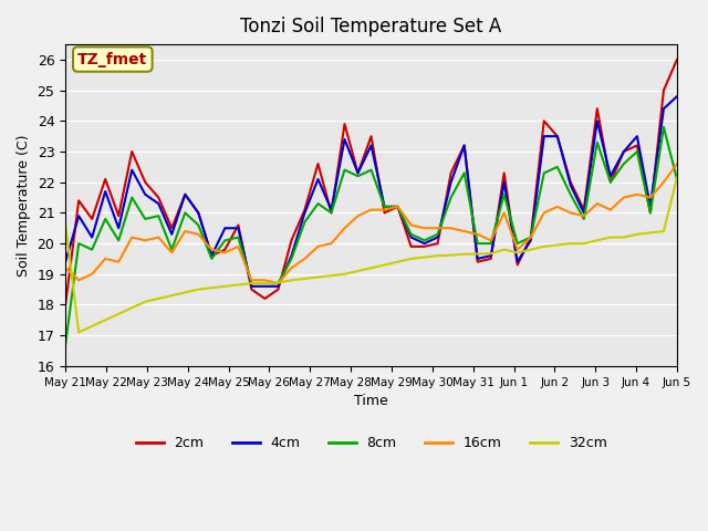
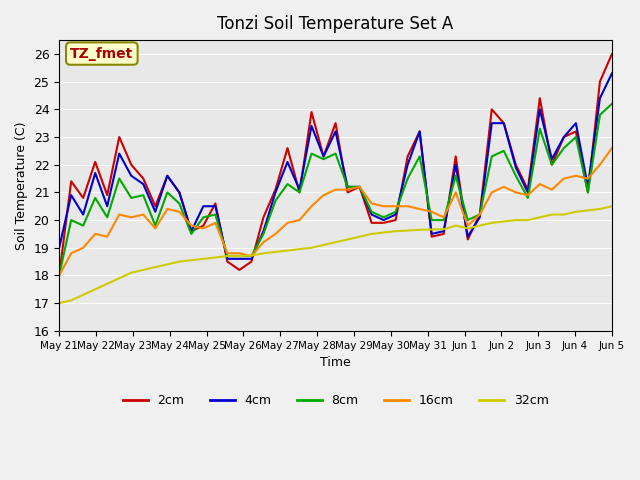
4cm/May 21: 19.4 -> 19.0
8cm/May 21: 16.7 -> 18.0
16cm/May 21: 19.2 -> 18.0
32cm/May 21: 20.65 -> 17.00
4cm/Jun 5: 24.8 -> 25.3
8cm/Jun 5: 22.1 -> 24.2
32cm/Jun 5: 22.15 -> 20.50
